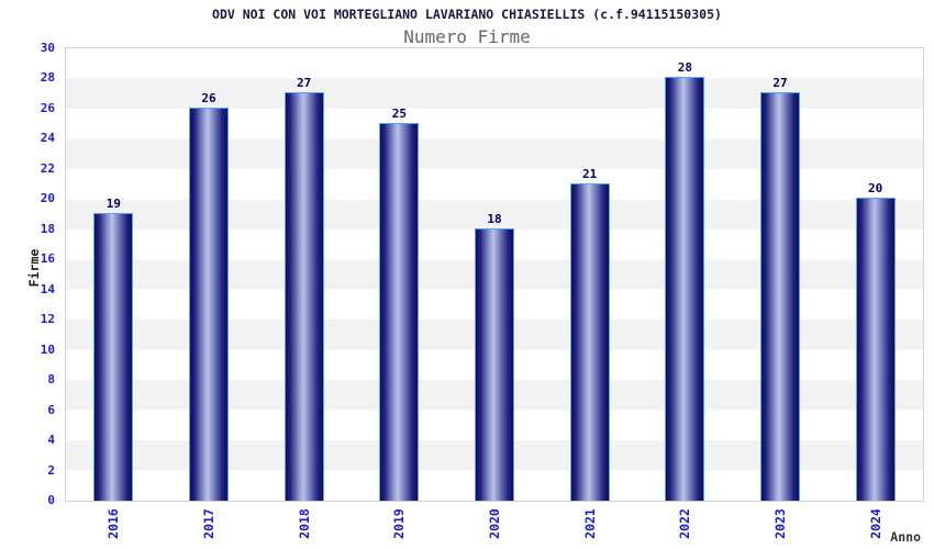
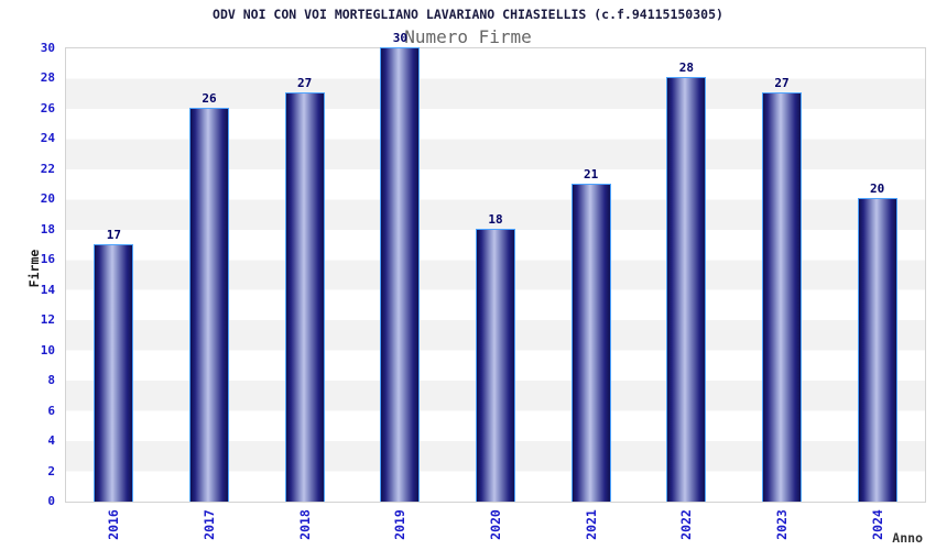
2016: 19 -> 17
2019: 25 -> 30
